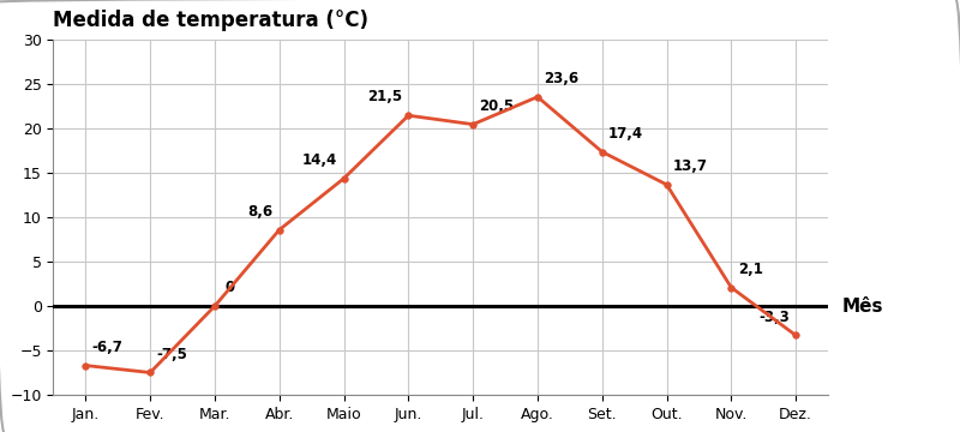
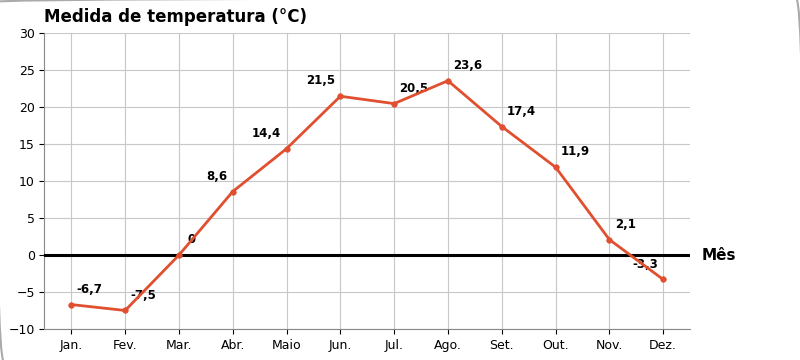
Out.: 13,7 -> 11,9
